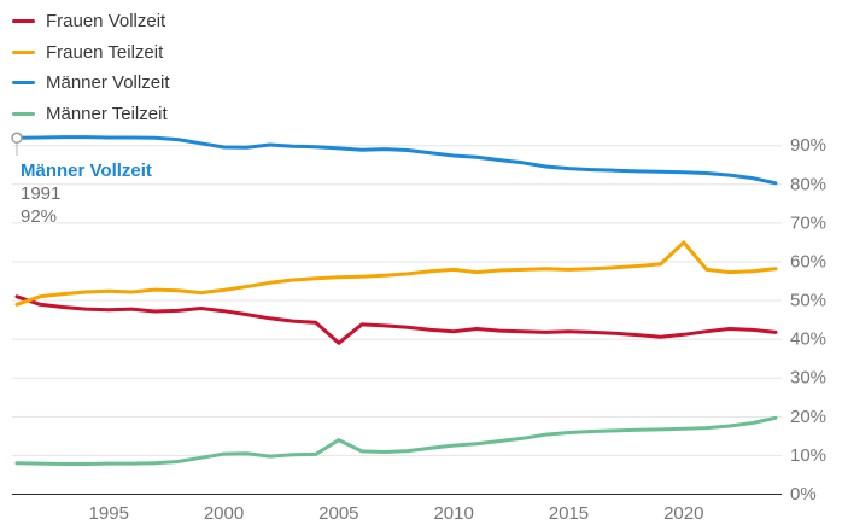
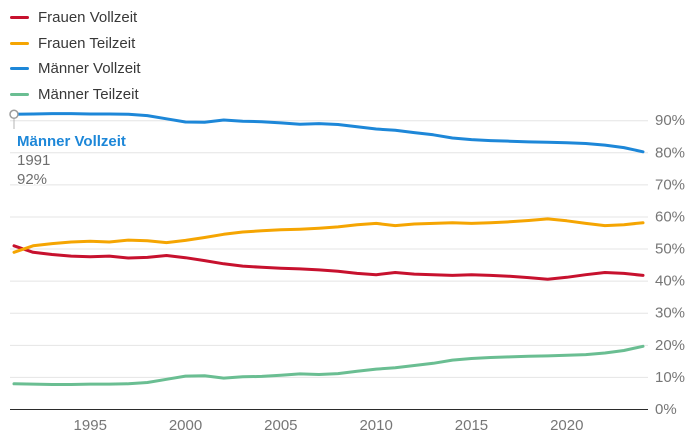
Frauen Vollzeit/2005: 39% -> 44%
Männer Teilzeit/2005: 14% -> 11%
Frauen Teilzeit/2020: 65% -> 59%
